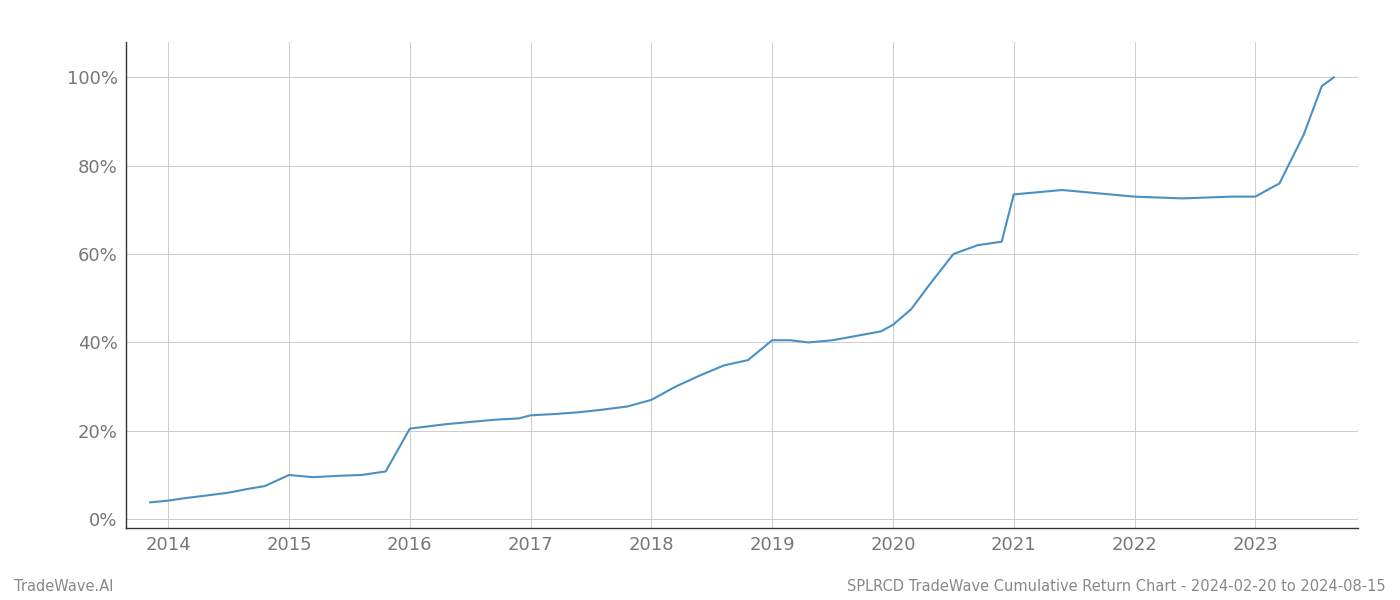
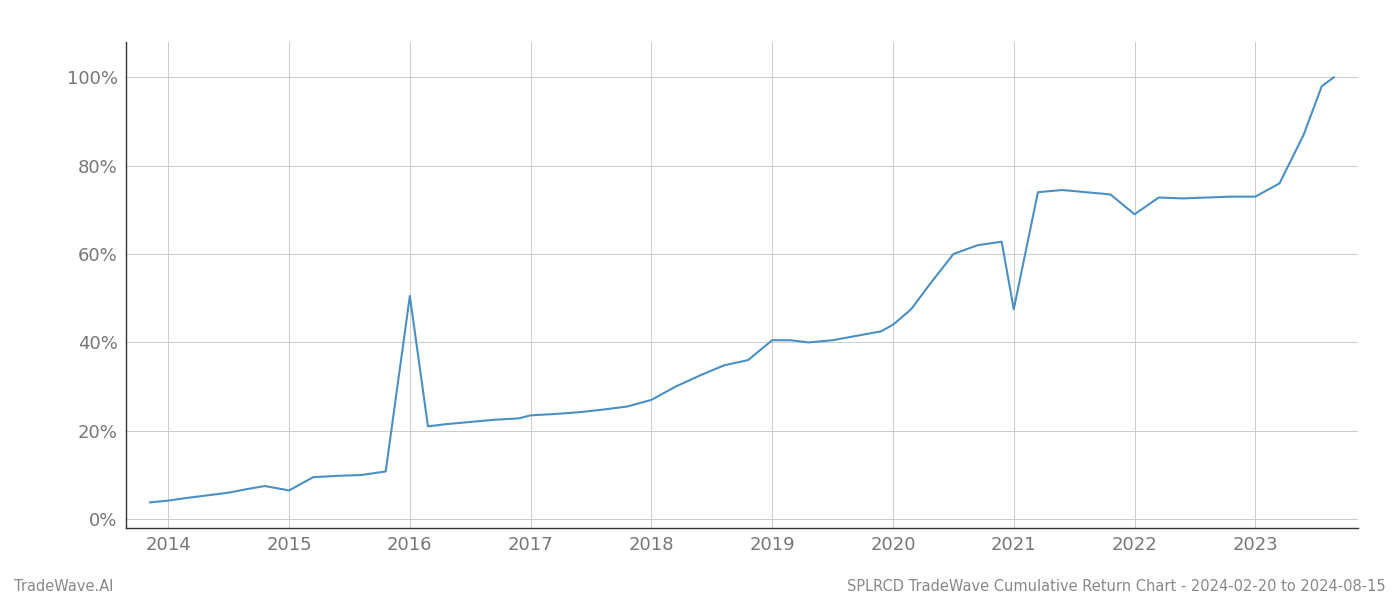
2015: 10.0% -> 6.5%
2016: 20.5% -> 50.5%
2021: 73.5% -> 47.5%
2022: 73.0% -> 69.0%
